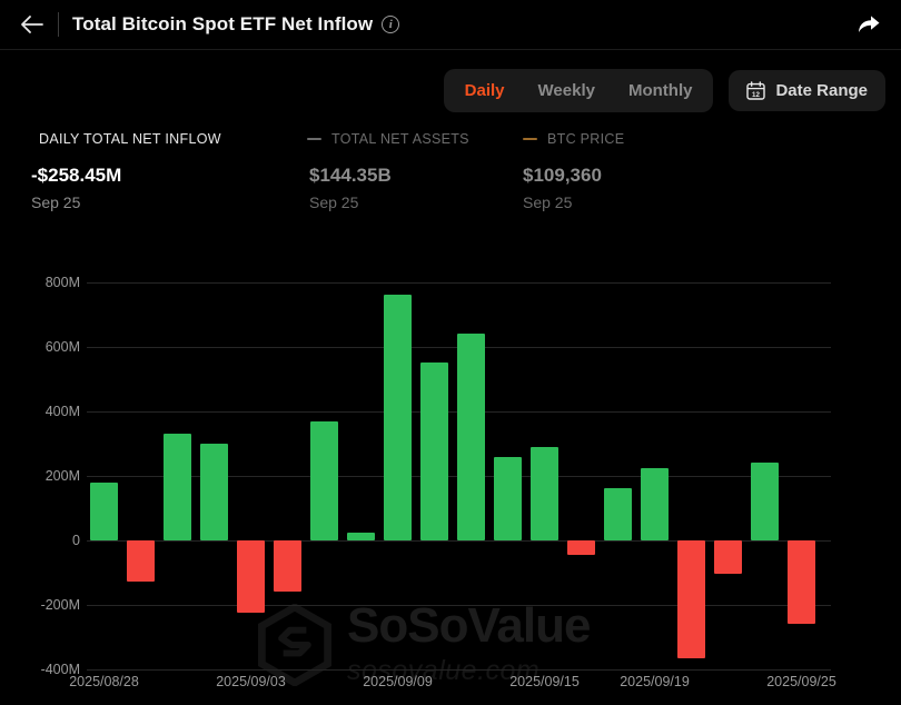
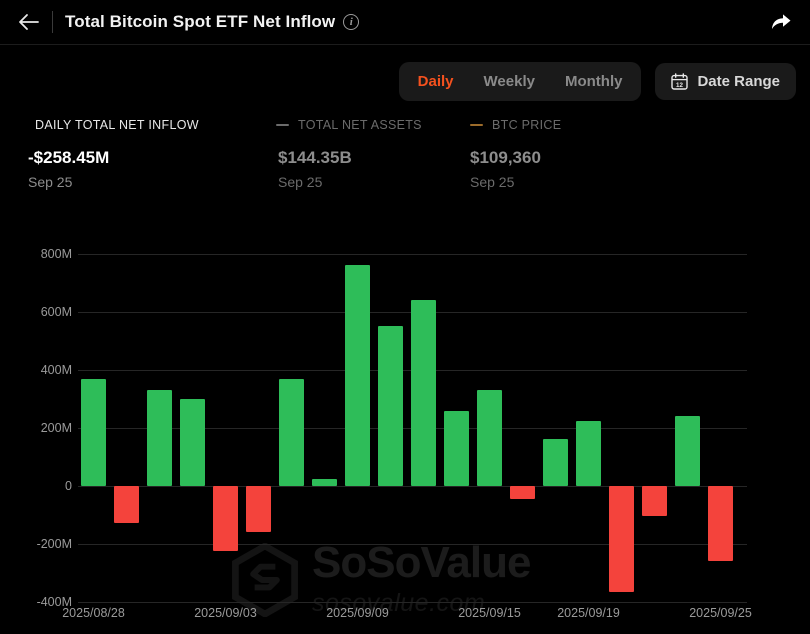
2025/08/28: 180M -> 370M
2025/09/15: 290M -> 330M
